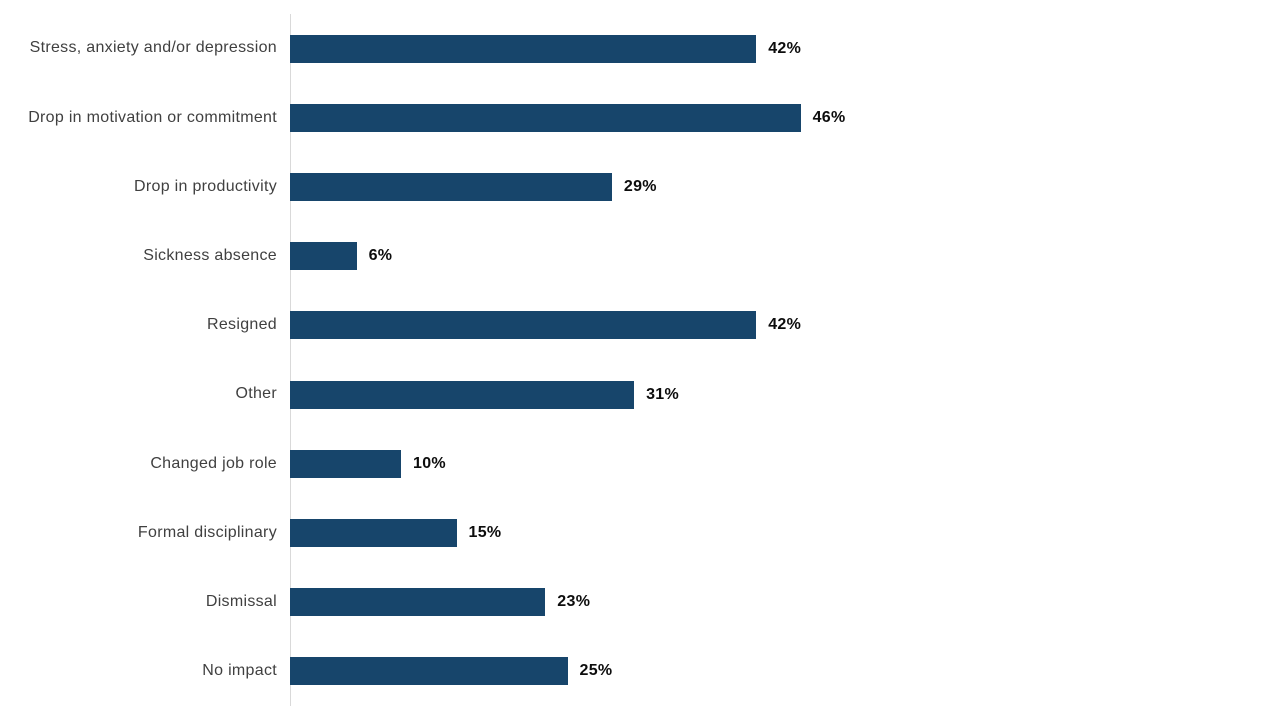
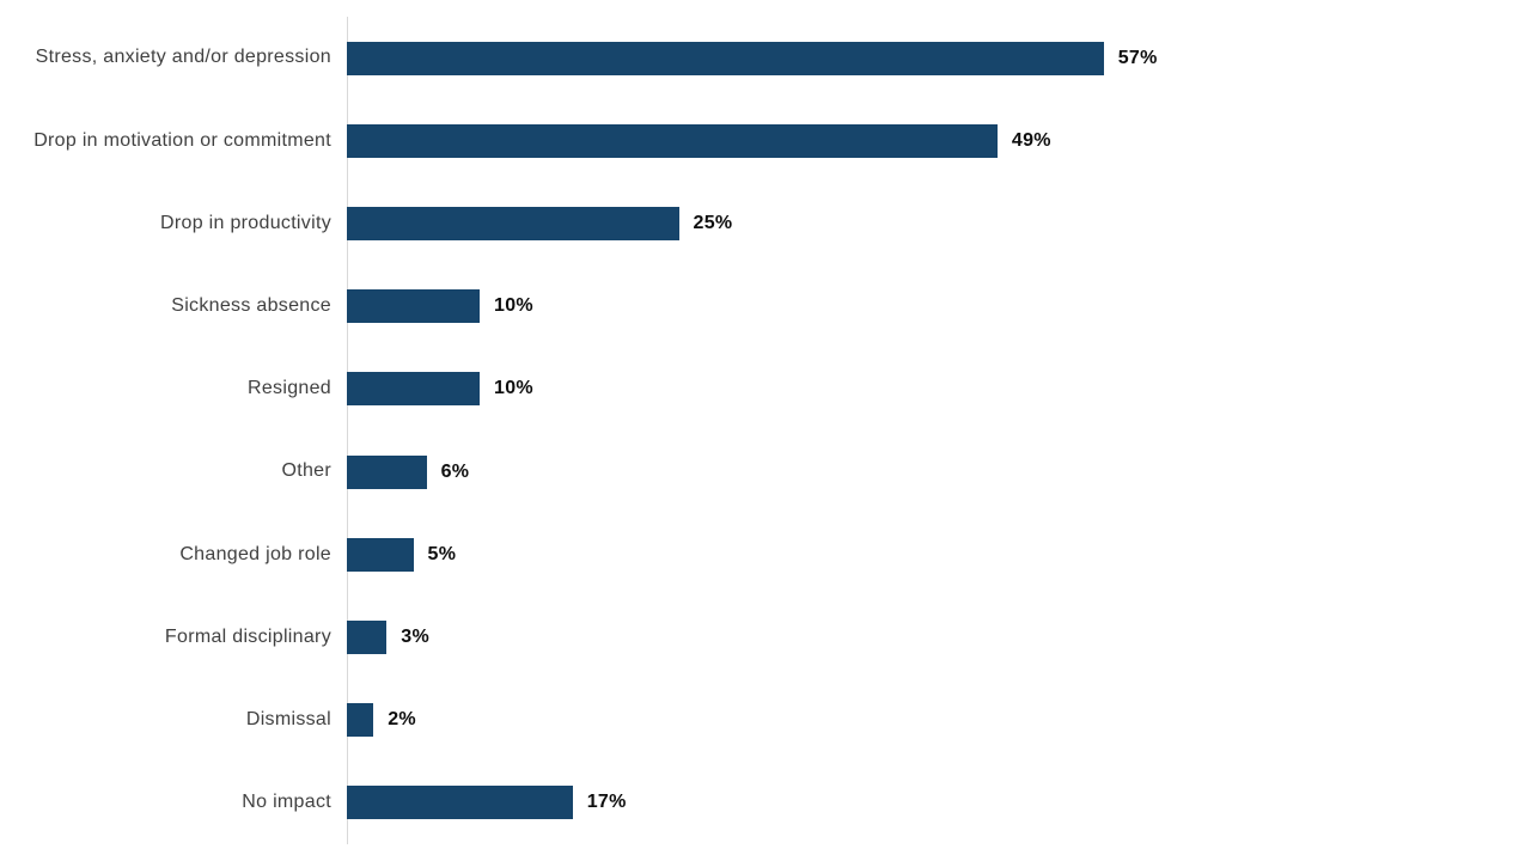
Stress, anxiety and/or depression: 42% -> 57%
Drop in motivation or commitment: 46% -> 49%
Drop in productivity: 29% -> 25%
Sickness absence: 6% -> 10%
Resigned: 42% -> 10%
Other: 31% -> 6%
Changed job role: 10% -> 5%
Formal disciplinary: 15% -> 3%
Dismissal: 23% -> 2%
No impact: 25% -> 17%
